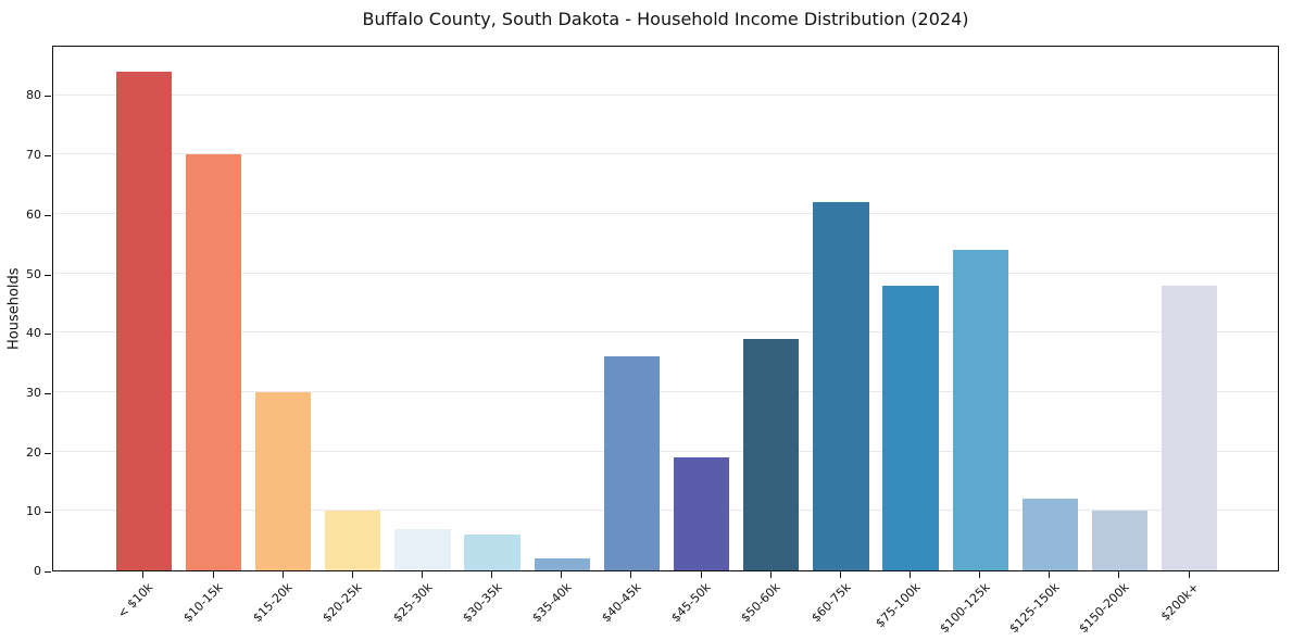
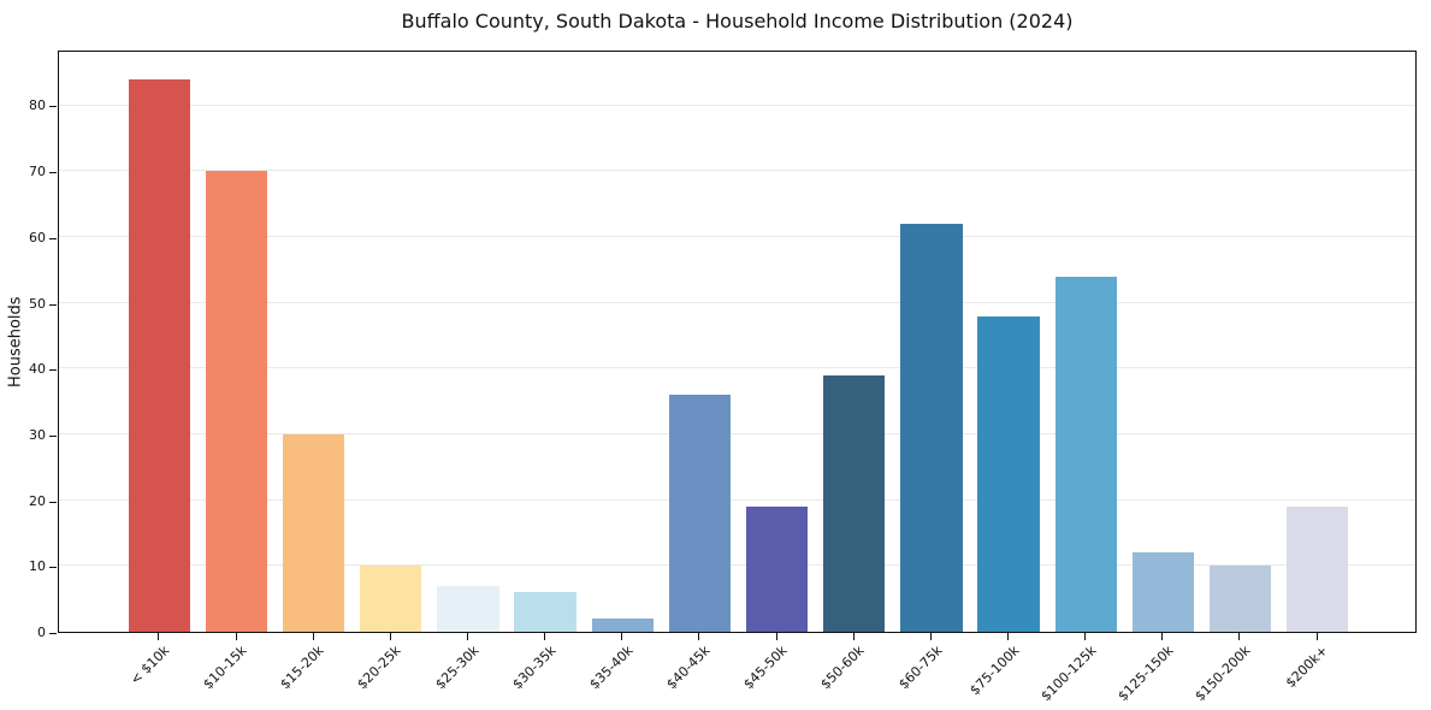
$200k+: 48 -> 19
